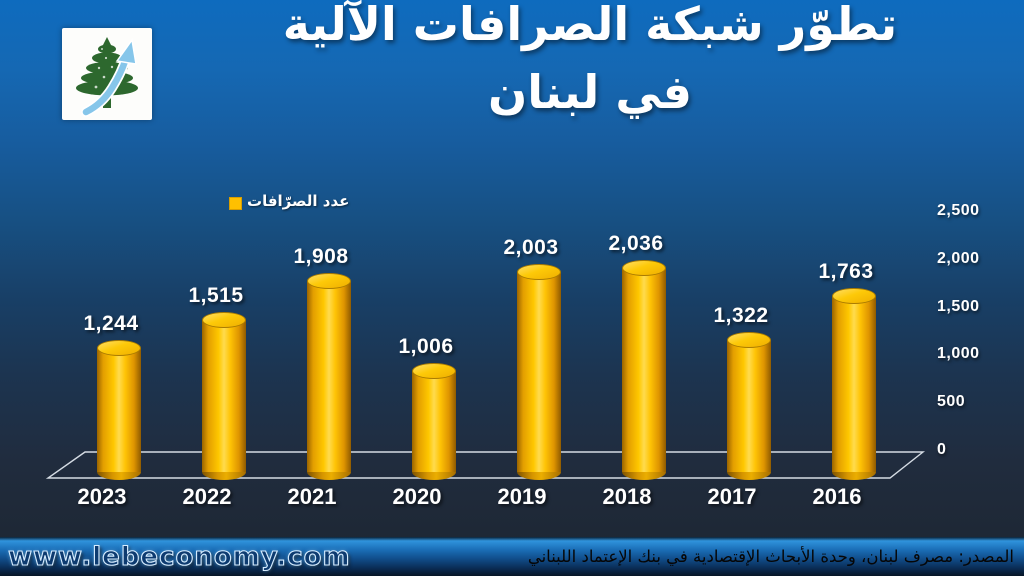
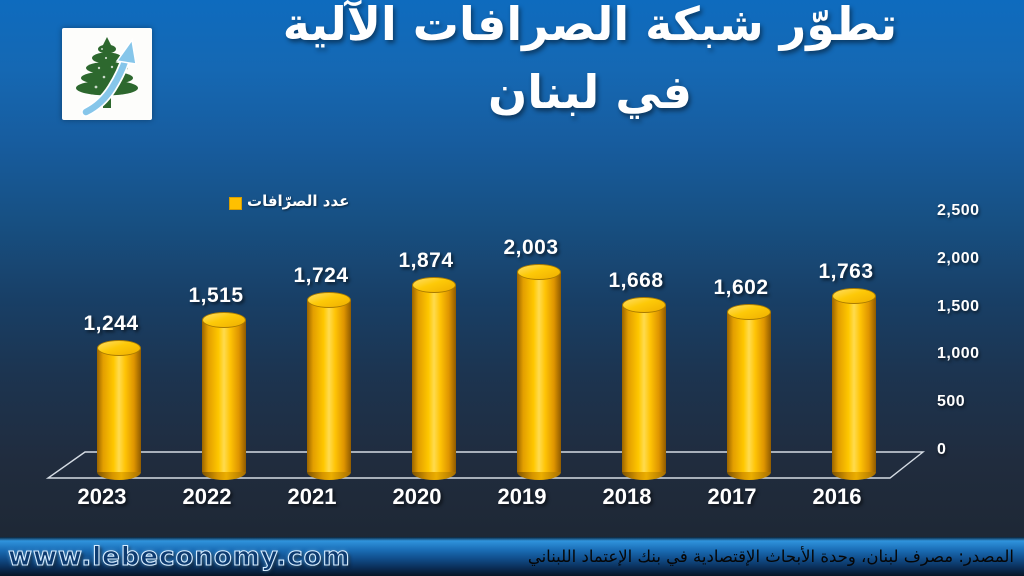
2021: 1,908 -> 1,724
2020: 1,006 -> 1,874
2018: 2,036 -> 1,668
2017: 1,322 -> 1,602
